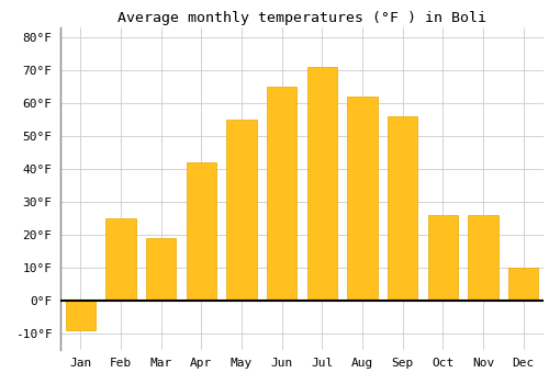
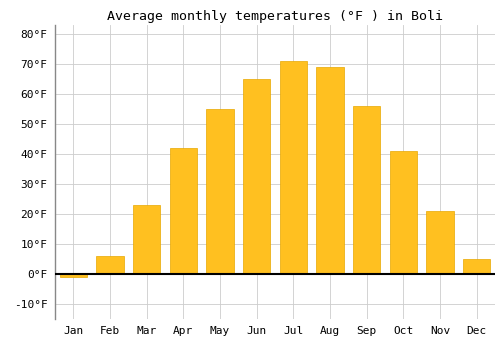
Jan: -9°F -> -1°F
Feb: 25°F -> 6°F
Mar: 19°F -> 23°F
Aug: 62°F -> 69°F
Oct: 26°F -> 41°F
Nov: 26°F -> 21°F
Dec: 10°F -> 5°F
